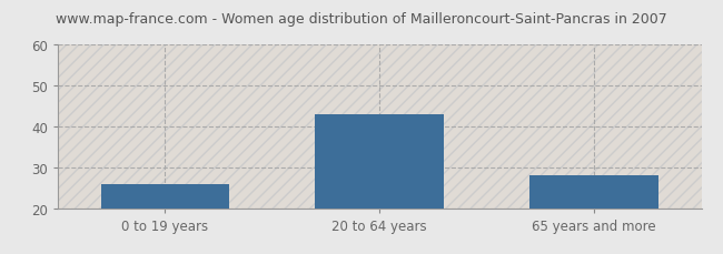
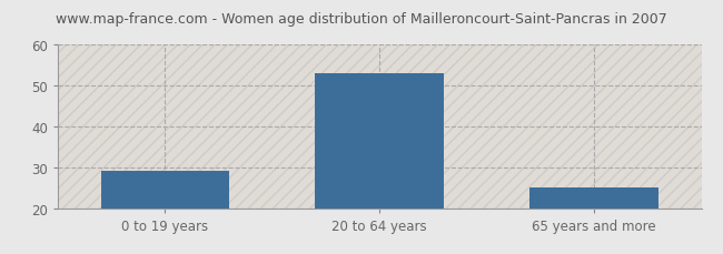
0 to 19 years: 26 -> 29
20 to 64 years: 43 -> 53
65 years and more: 28 -> 25
